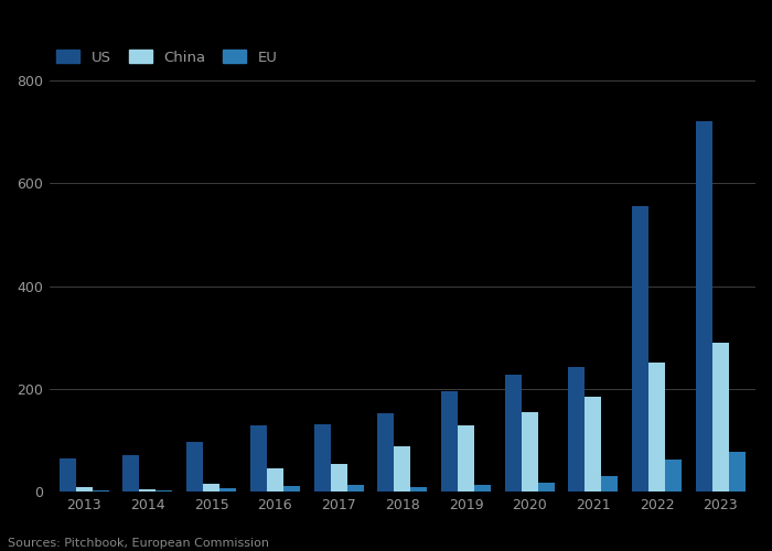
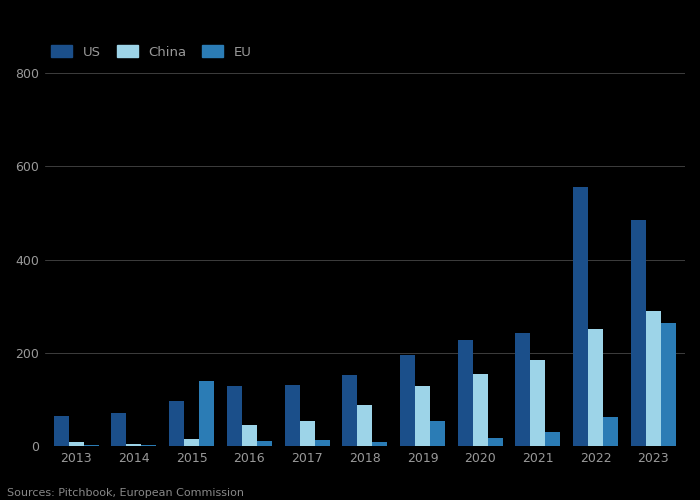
EU/2015: 8 -> 140
EU/2019: 14 -> 55
US/2023: 720 -> 485
EU/2023: 78 -> 265
